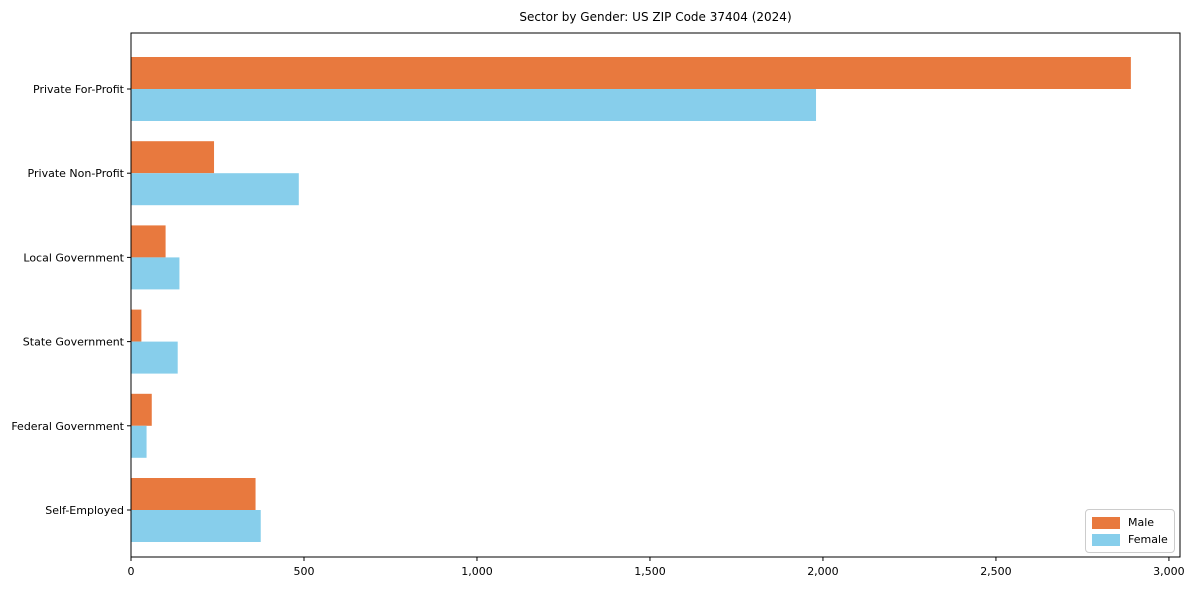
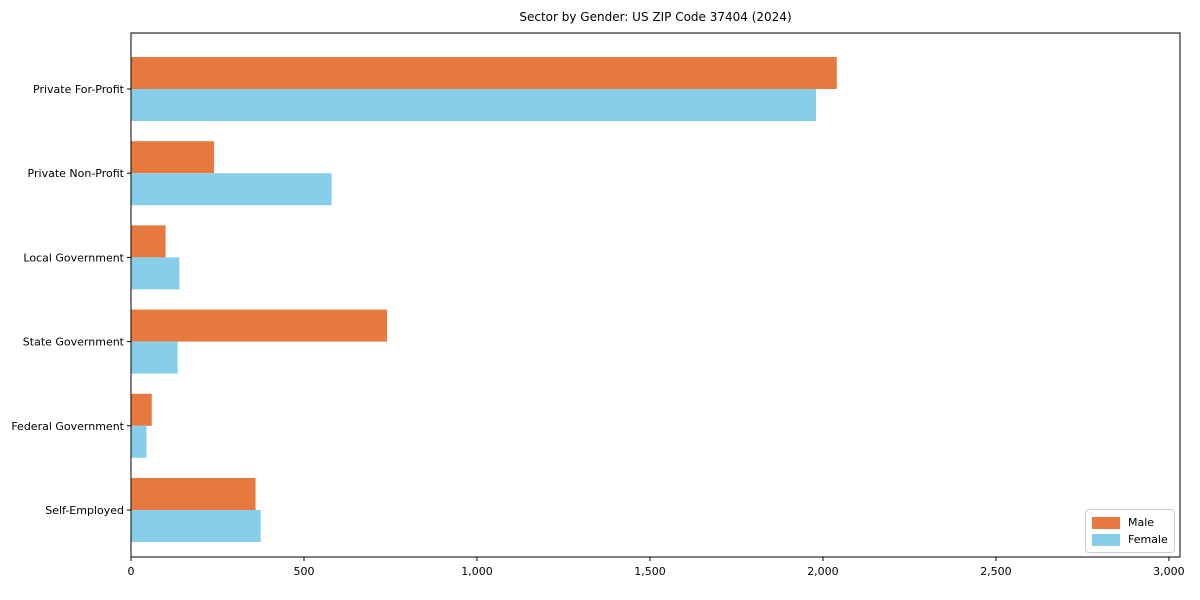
Male/Private For-Profit: 2890 -> 2040
Female/Private Non-Profit: 480 -> 580
Male/State Government: 30 -> 740
